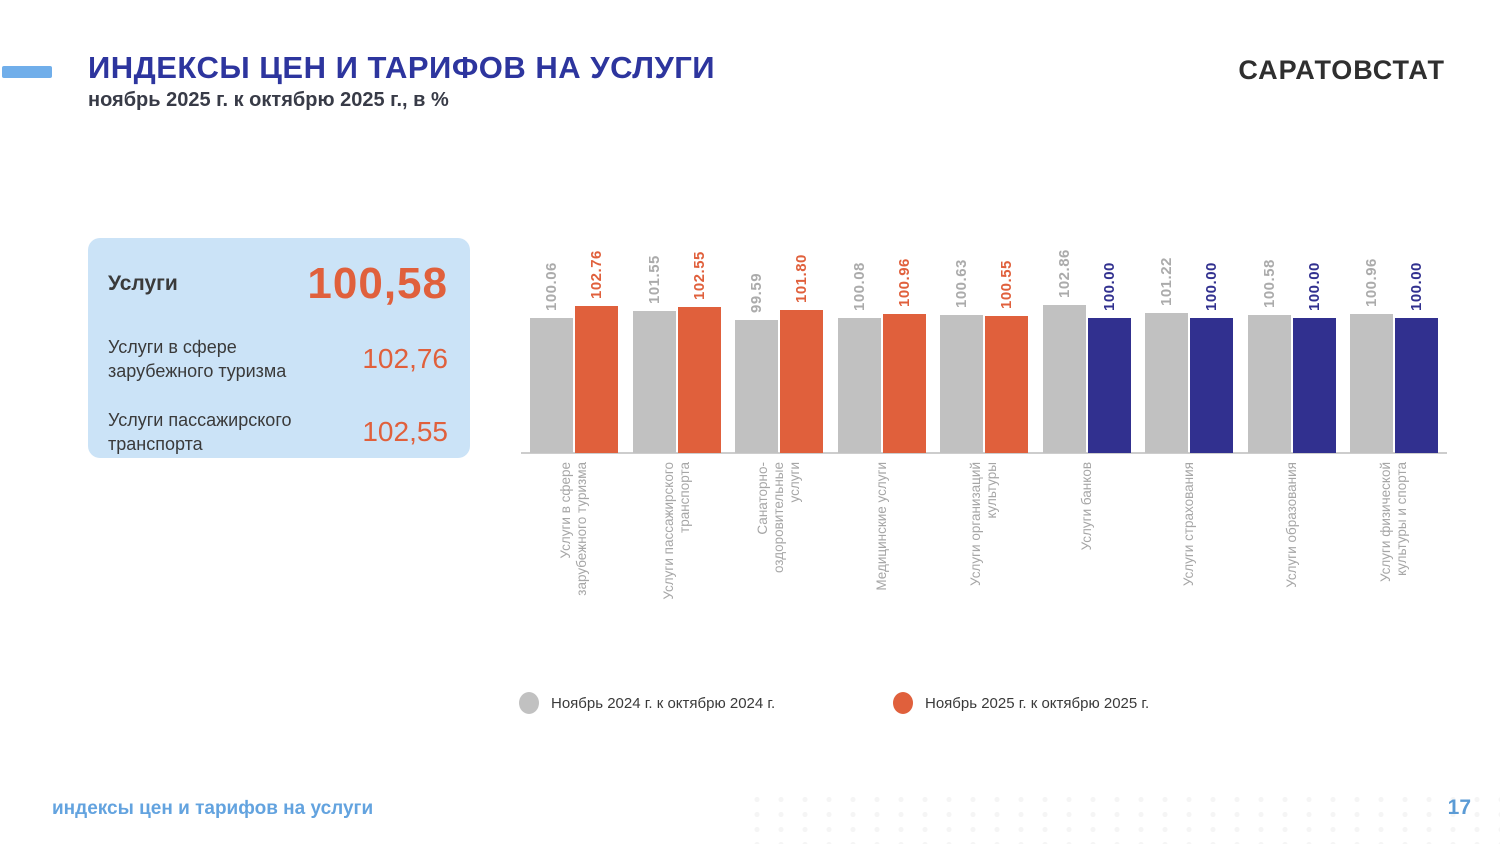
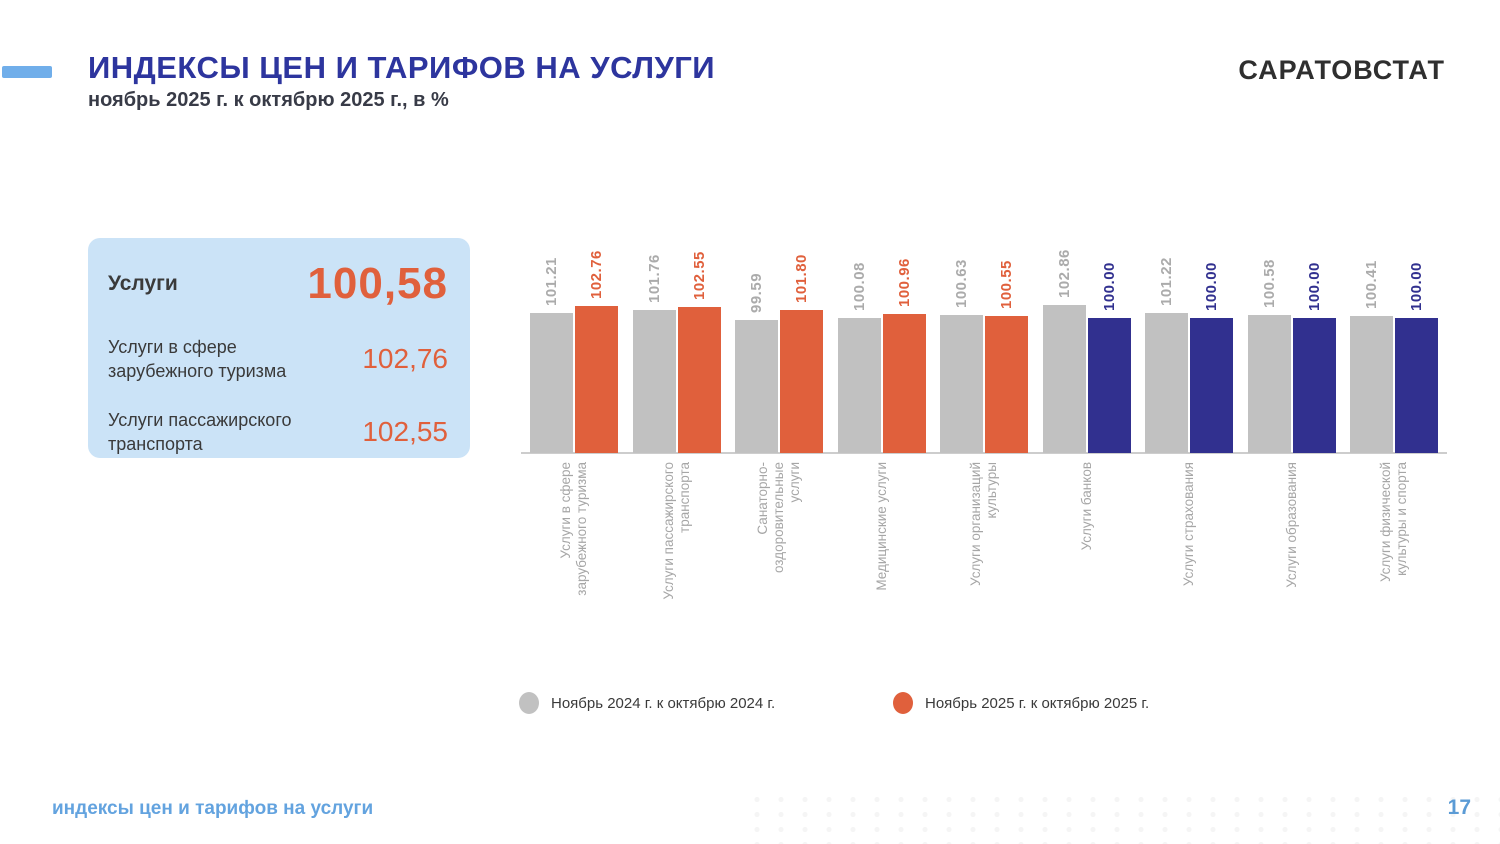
Ноябрь 2024 г. к октябрю 2024 г./Услуги в сфере зарубежного туризма: 100.06 -> 101.21
Ноябрь 2024 г. к октябрю 2024 г./Услуги пассажирского транспорта: 101.55 -> 101.76
Ноябрь 2024 г. к октябрю 2024 г./Услуги физической культуры и спорта: 100.96 -> 100.41
